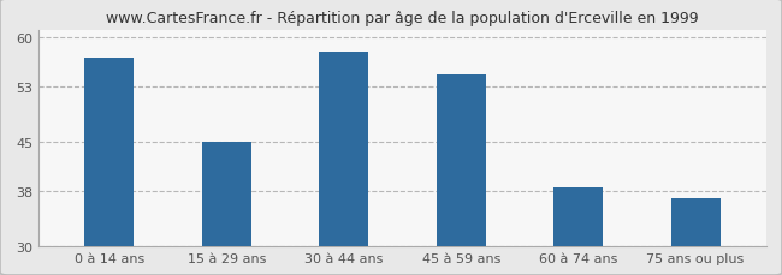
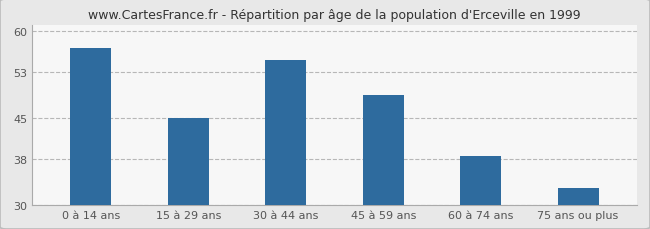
30 à 44 ans: 58.0 -> 55.0
45 à 59 ans: 54.6 -> 49.0
75 ans ou plus: 36.8 -> 33.0
